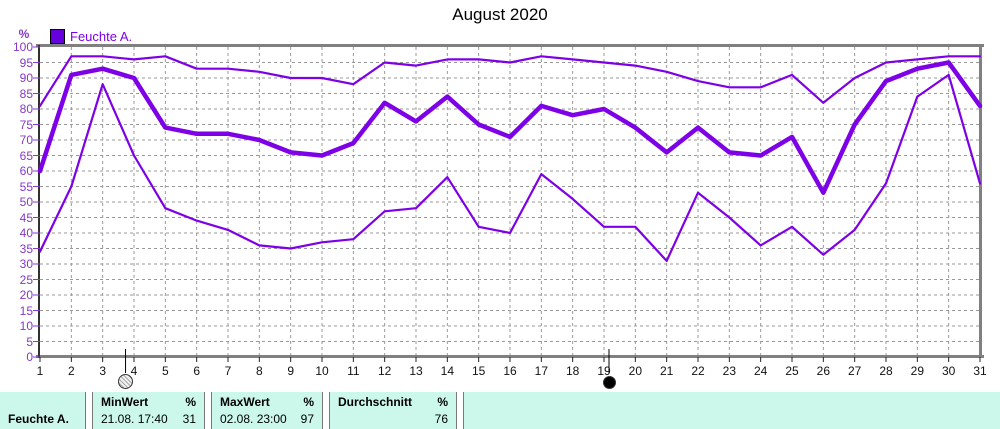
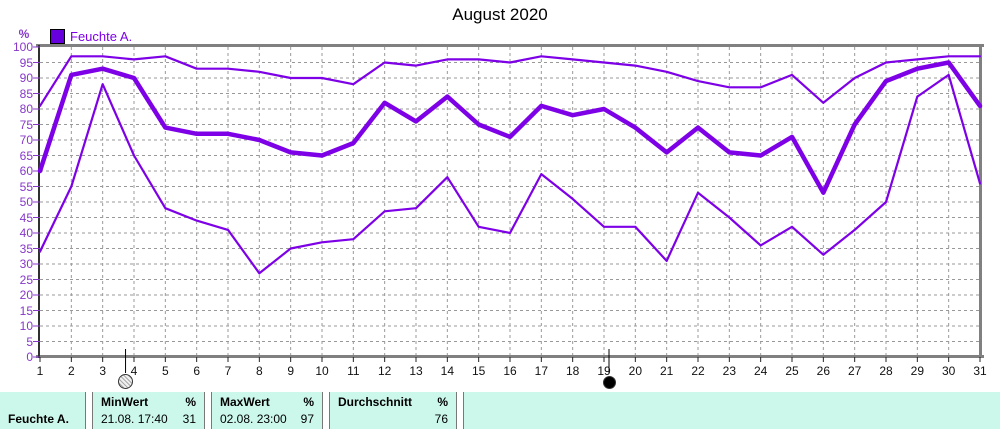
Feuchte A. MinWert/8: 36 -> 27
Feuchte A. MinWert/28: 56 -> 50
